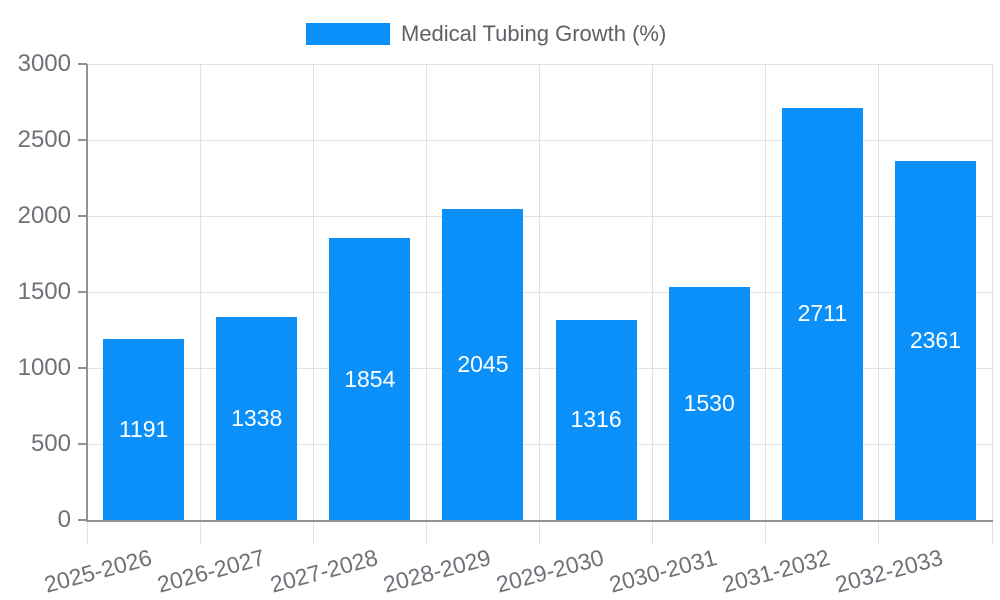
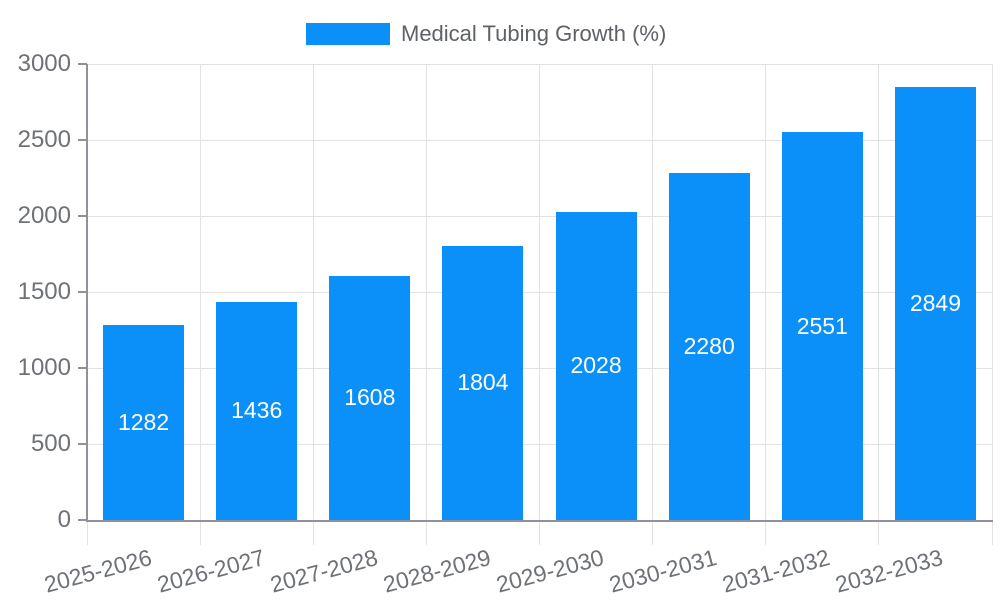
2025-2026: 1191 -> 1282
2026-2027: 1338 -> 1436
2027-2028: 1854 -> 1608
2028-2029: 2045 -> 1804
2029-2030: 1316 -> 2028
2030-2031: 1530 -> 2280
2031-2032: 2711 -> 2551
2032-2033: 2361 -> 2849
